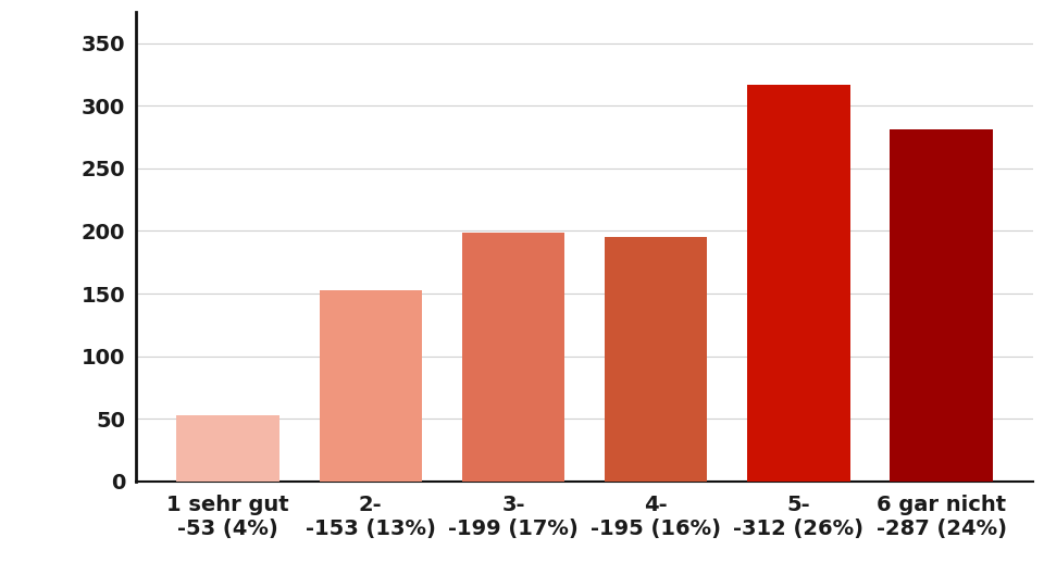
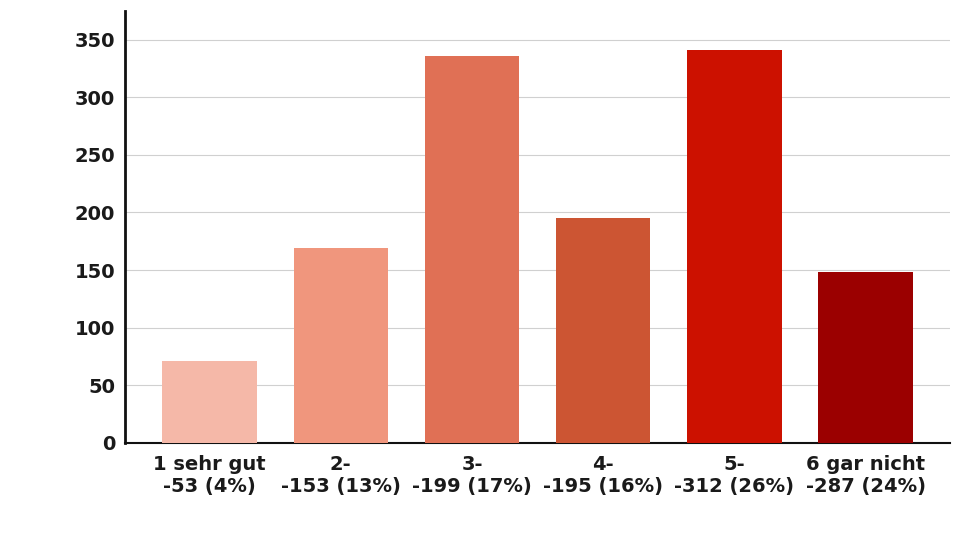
1 sehr gut -53 (4%): 53 -> 71
2- -153 (13%): 153 -> 169
3- -199 (17%): 199 -> 336
5- -312 (26%): 317 -> 341
6 gar nicht -287 (24%): 281 -> 148
